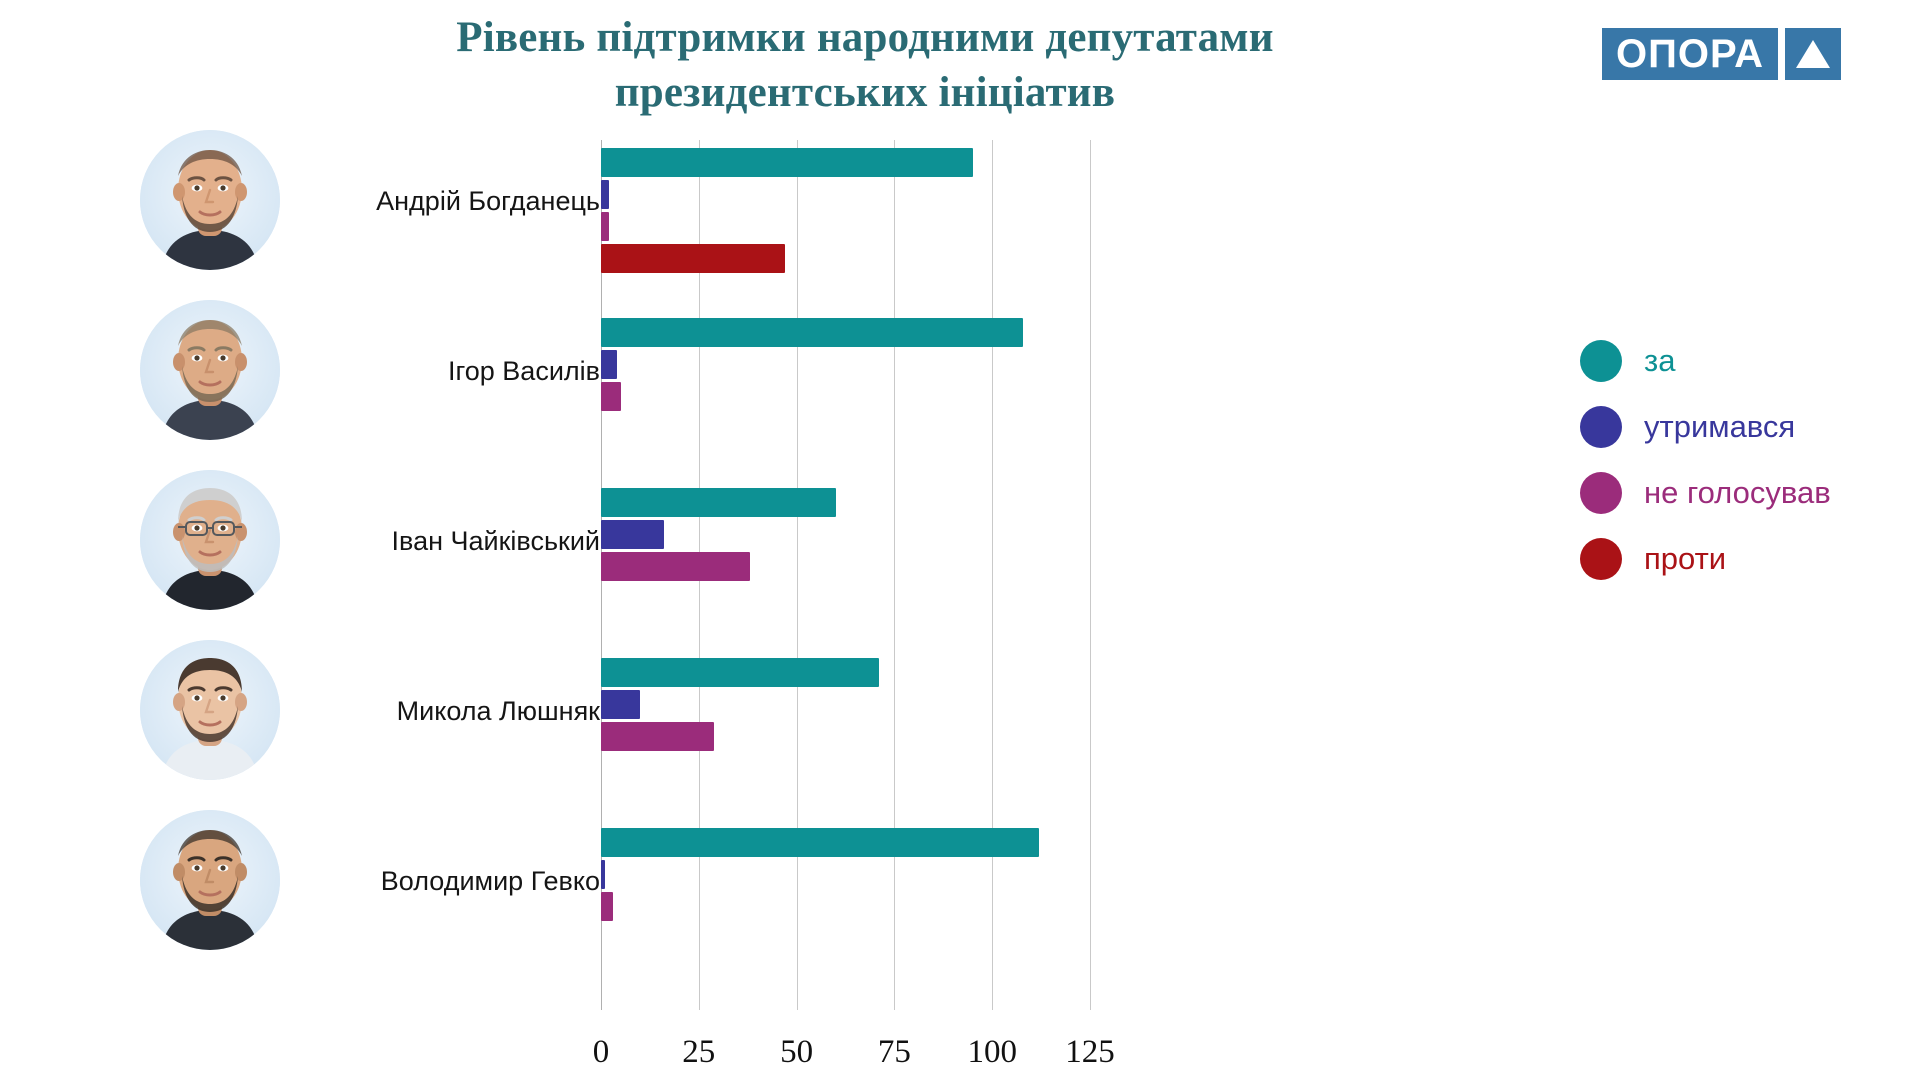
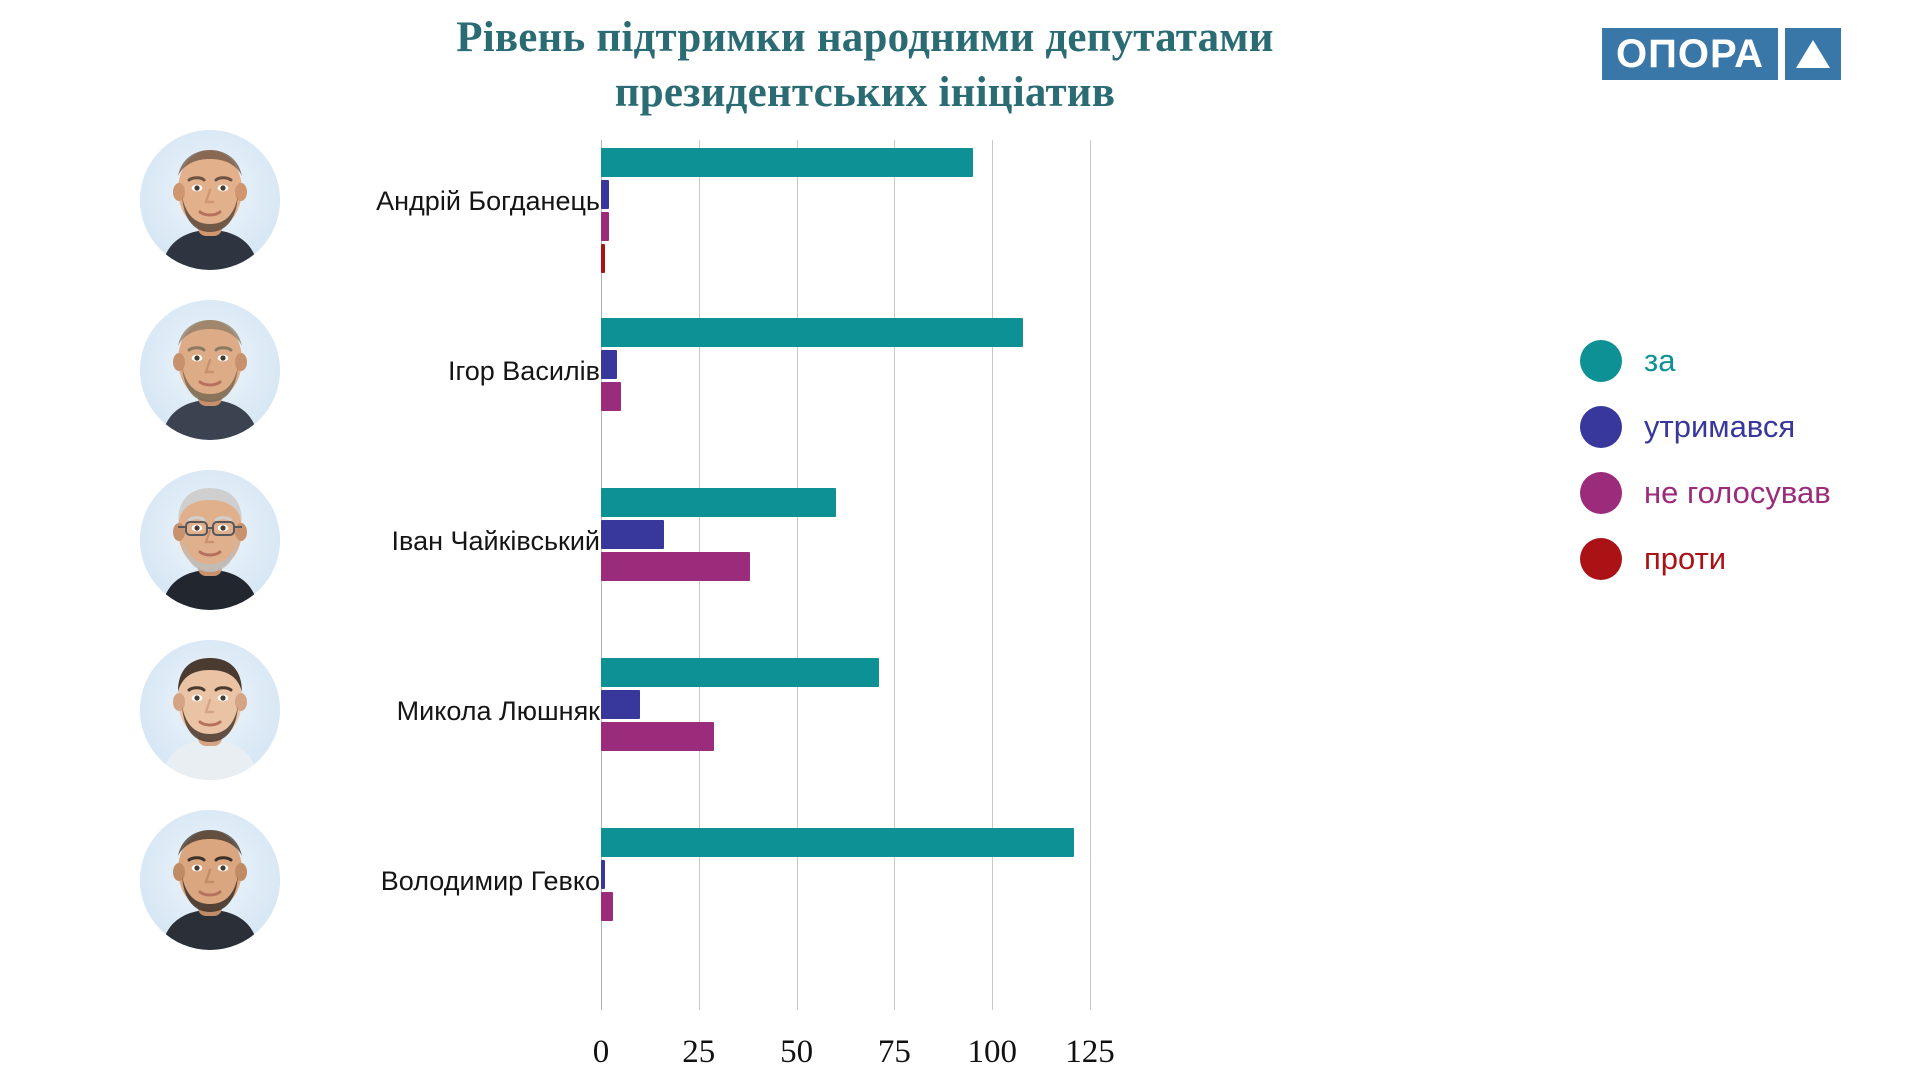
проти/Андрій Богданець: 47 -> 1
за/Володимир Гевко: 112 -> 121
